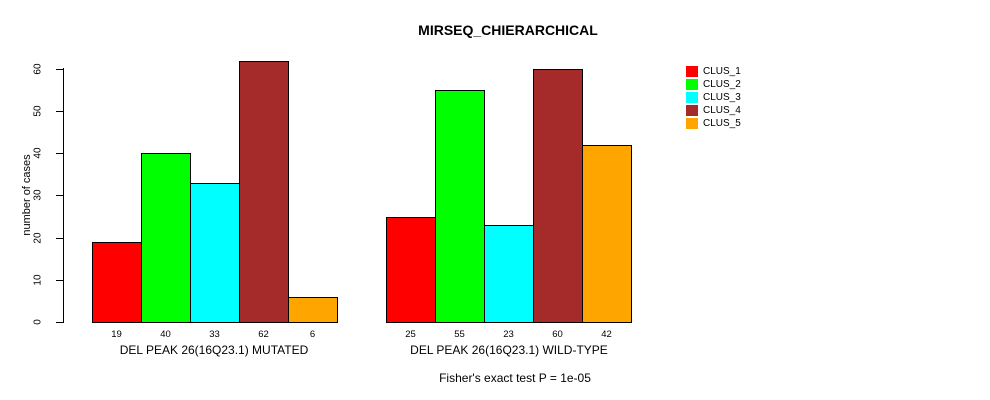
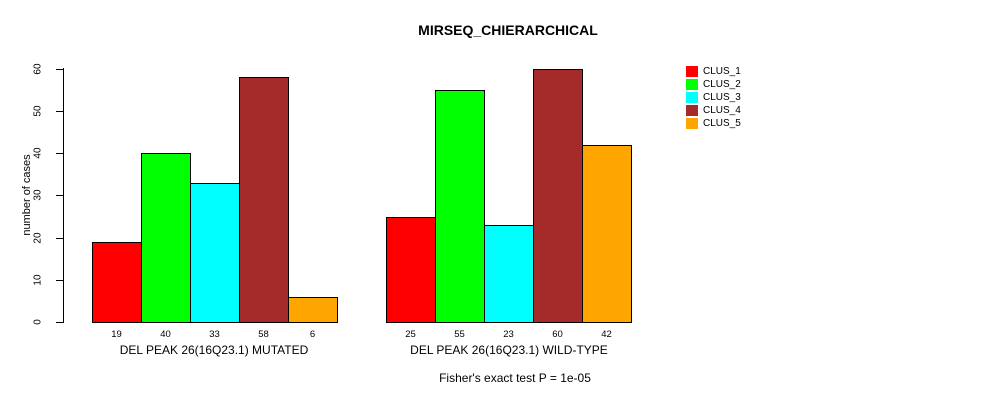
CLUS_4/DEL PEAK 26(16Q23.1) MUTATED: 62 -> 58
